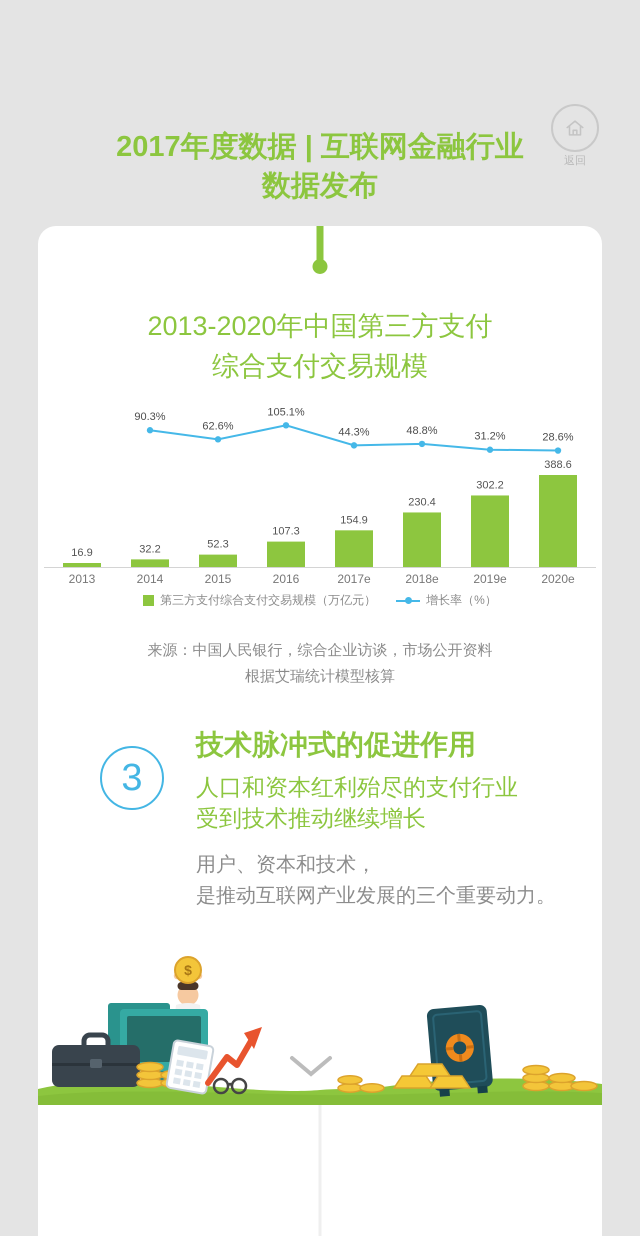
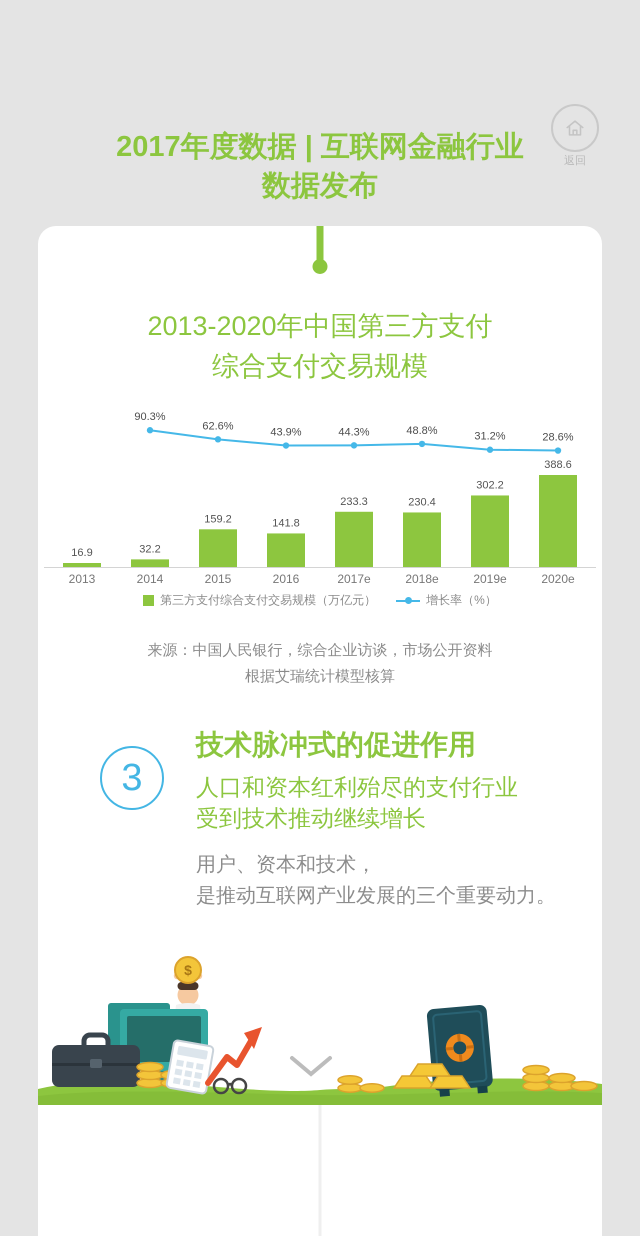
第三方支付综合支付交易规模（万亿元）/2015: 52.3 -> 159.2
第三方支付综合支付交易规模（万亿元）/2016: 107.3 -> 141.8
增长率（%）/2016: 105.1% -> 43.9%
第三方支付综合支付交易规模（万亿元）/2017e: 154.9 -> 233.3
